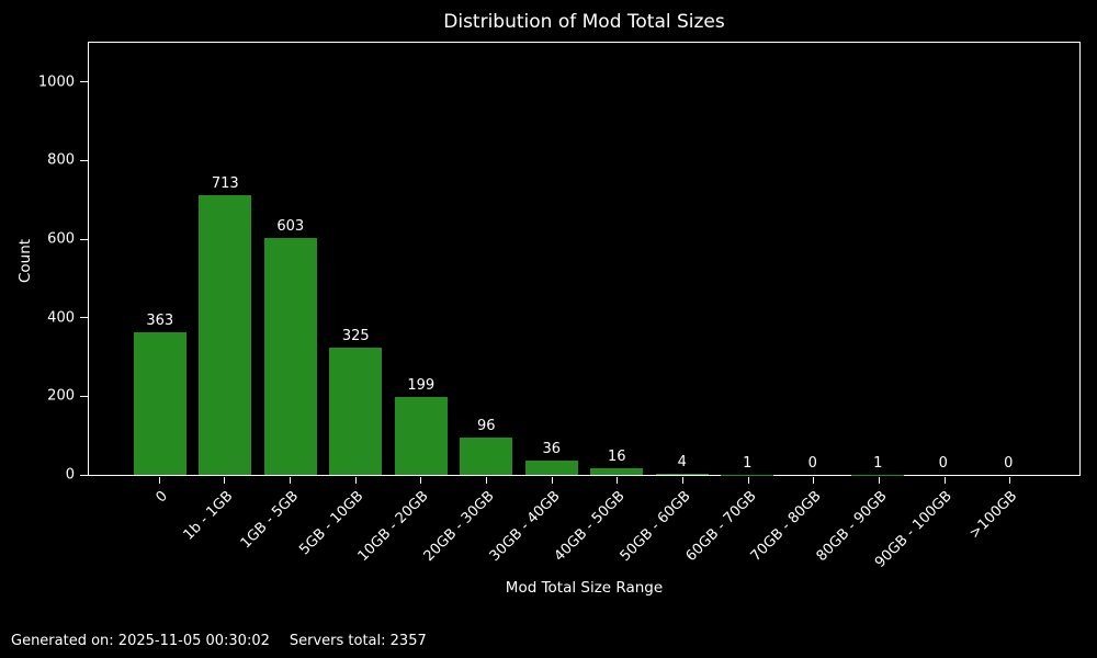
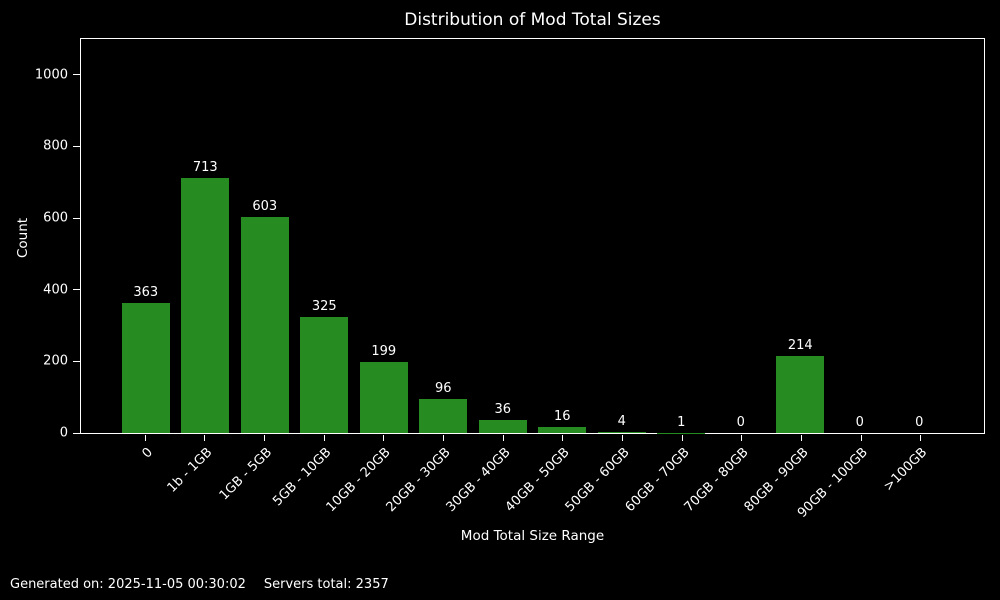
80GB - 90GB: 1 -> 214
